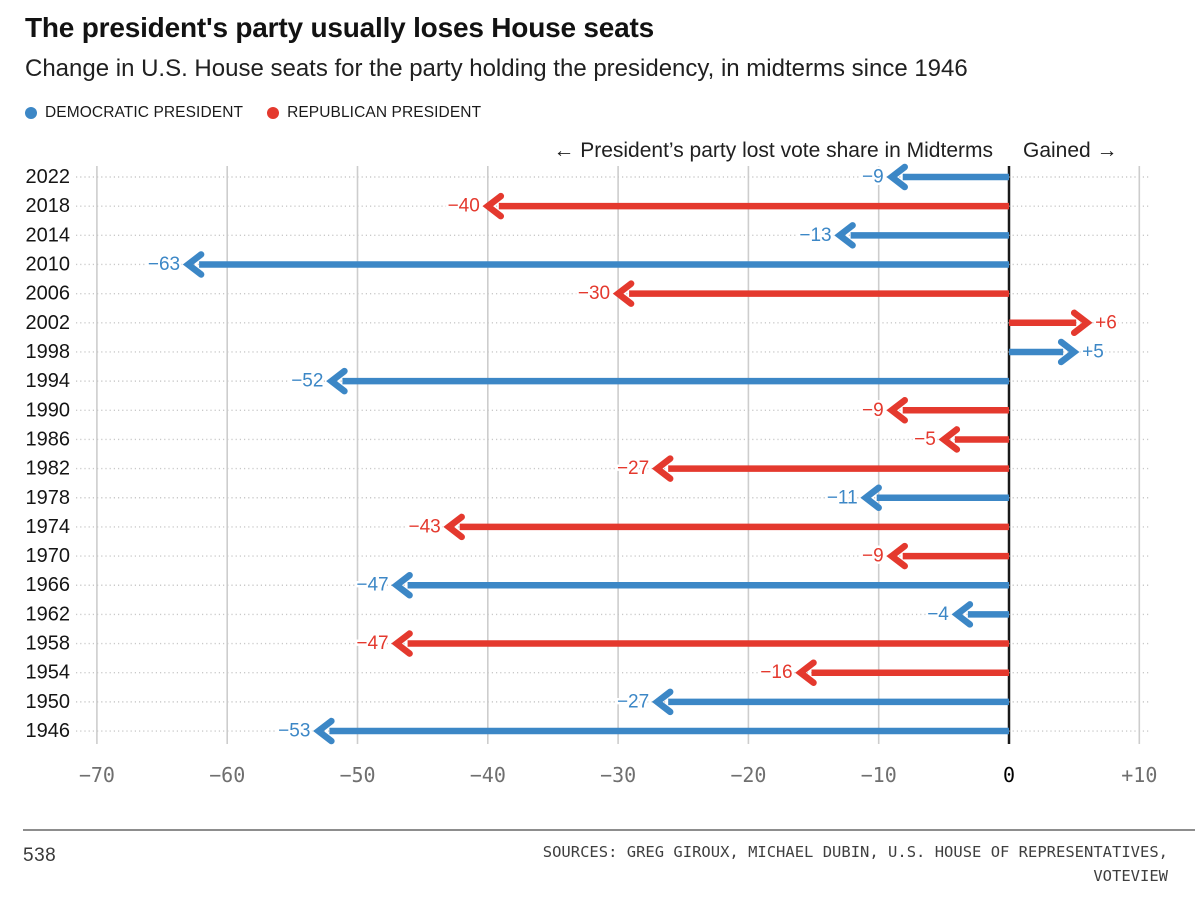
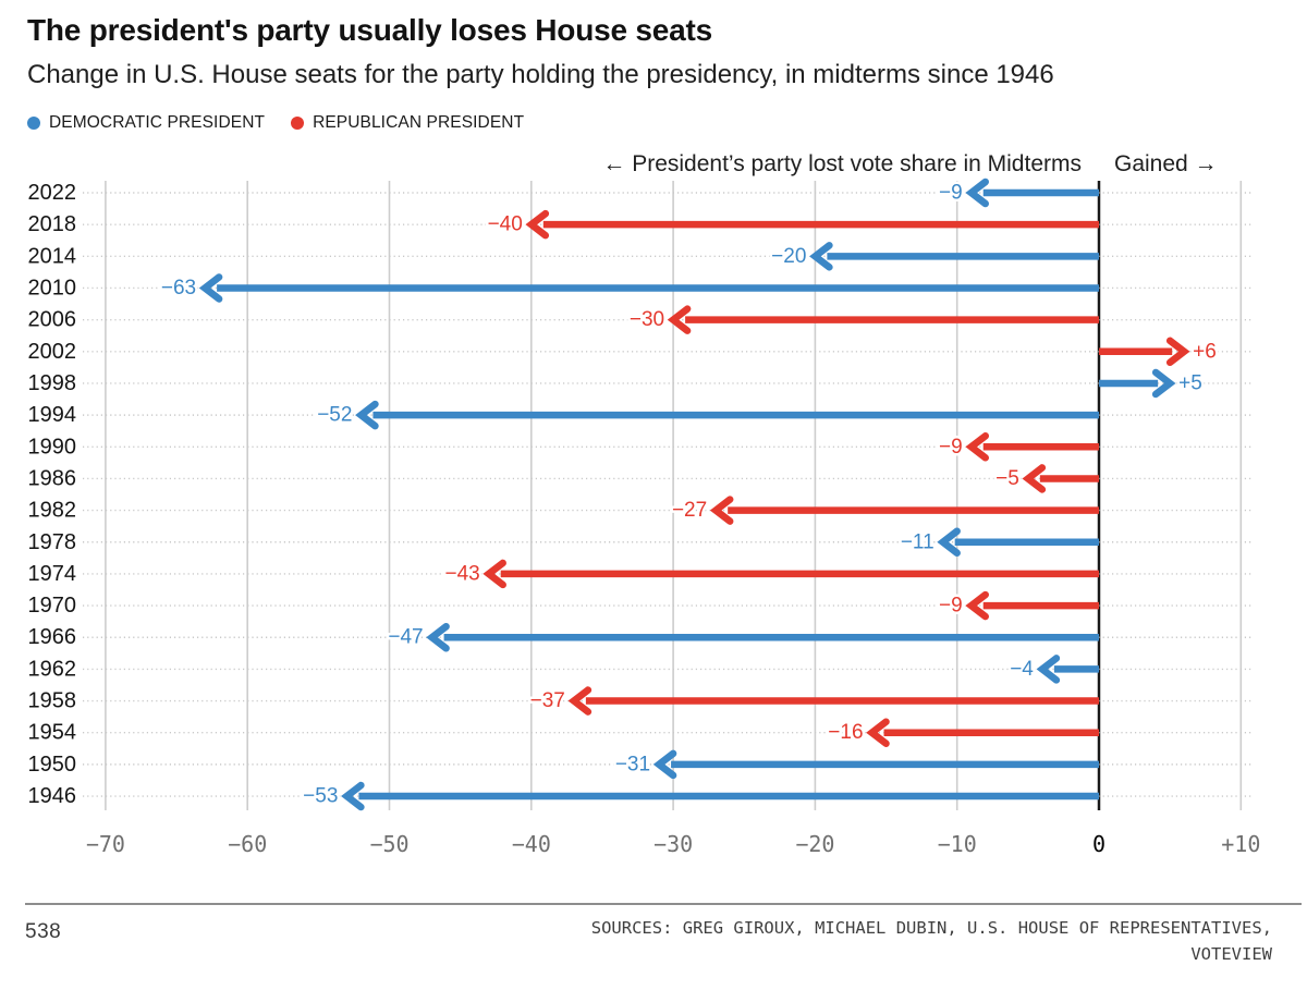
2014: −13 -> −20
1958: −47 -> −37
1950: −27 -> −31
